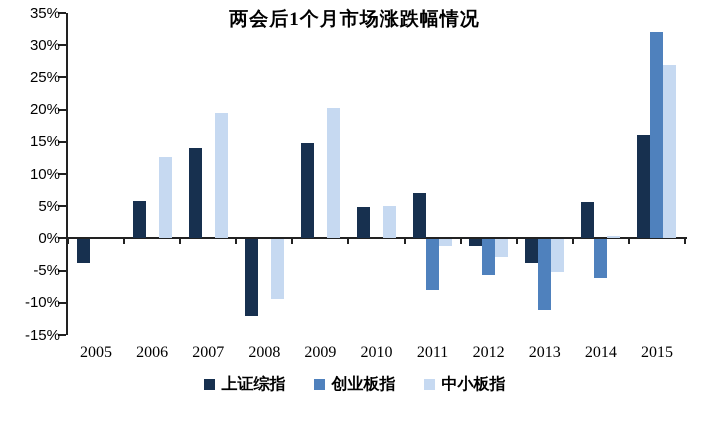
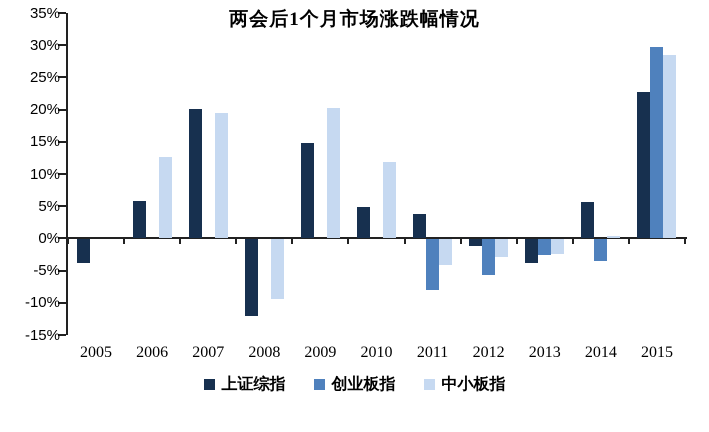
上证综指/2007: 14% -> 20%
中小板指/2010: 5% -> 12%
上证综指/2011: 7% -> 4%
中小板指/2011: -1% -> -4%
创业板指/2013: -11% -> -2%
中小板指/2013: -5% -> -2%
创业板指/2014: -6% -> -3%
上证综指/2015: 16% -> 23%
创业板指/2015: 32% -> 30%
中小板指/2015: 27% -> 28%
